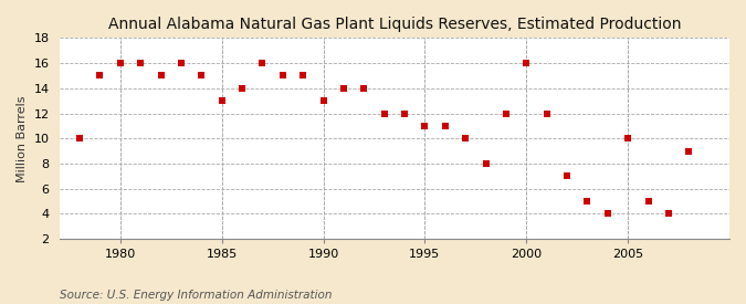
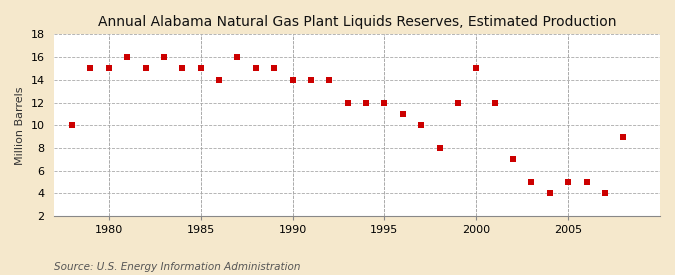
1980: 16 -> 15
1985: 13 -> 15
1990: 13 -> 14
1995: 11 -> 12
2000: 16 -> 15
2005: 10 -> 5
